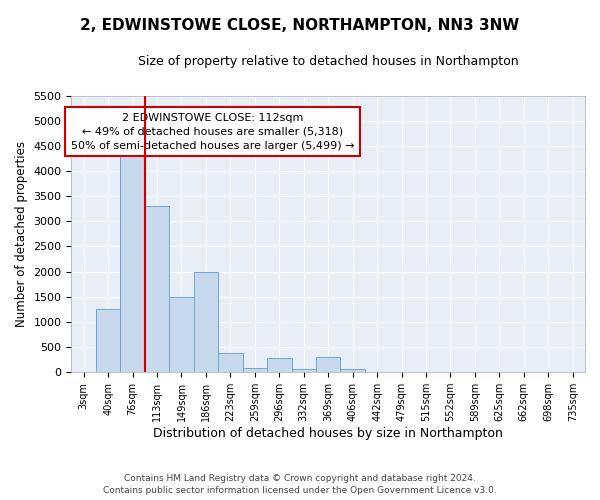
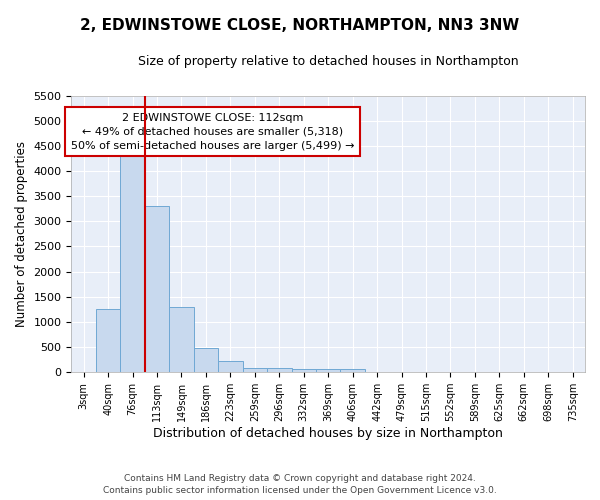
149sqm: 1500 -> 1290
186sqm: 2000 -> 490
223sqm: 380 -> 220
296sqm: 280 -> 80
369sqm: 300 -> 60
